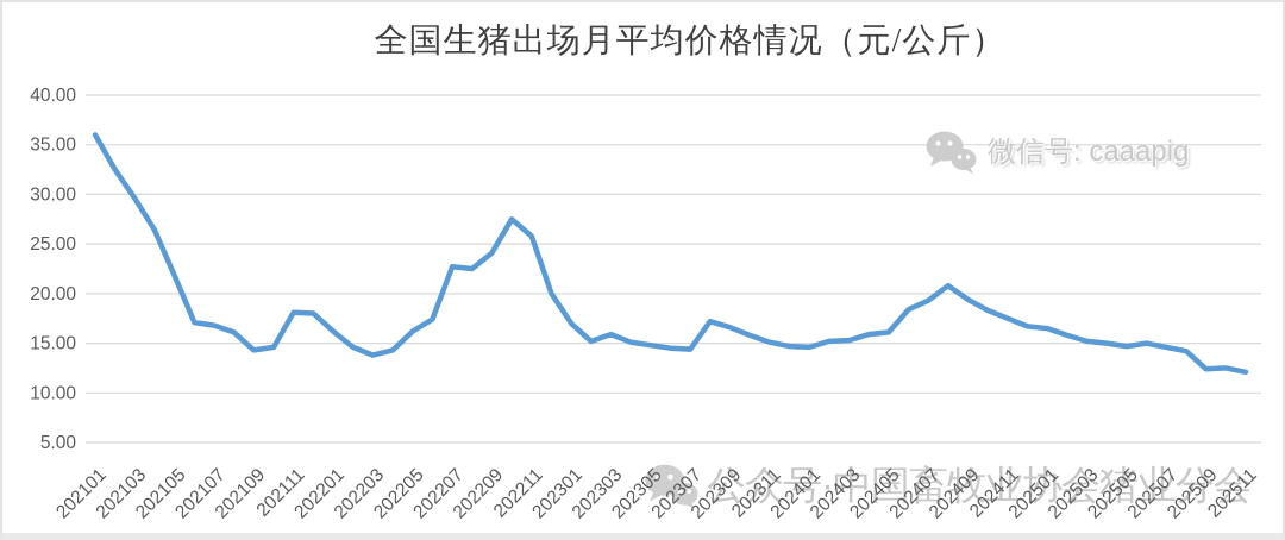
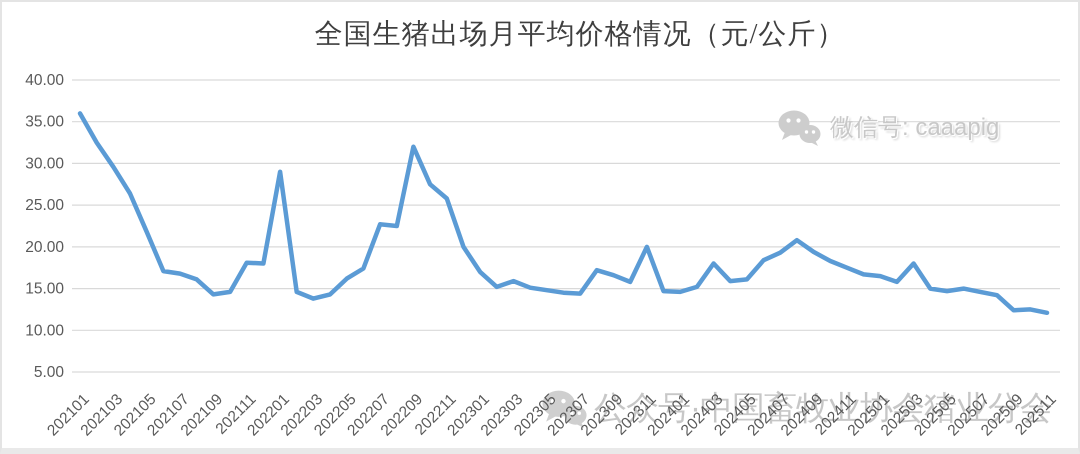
202201: 16 -> 29
202209: 24 -> 32
202311: 15 -> 20
202403: 15 -> 18
202503: 15 -> 18
